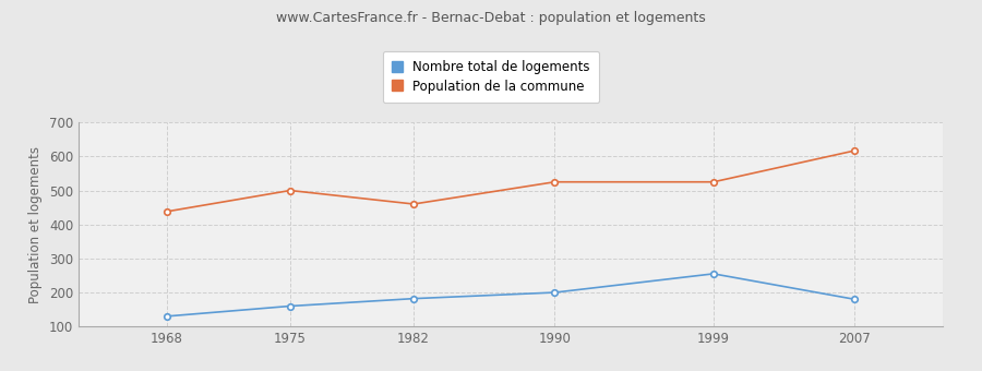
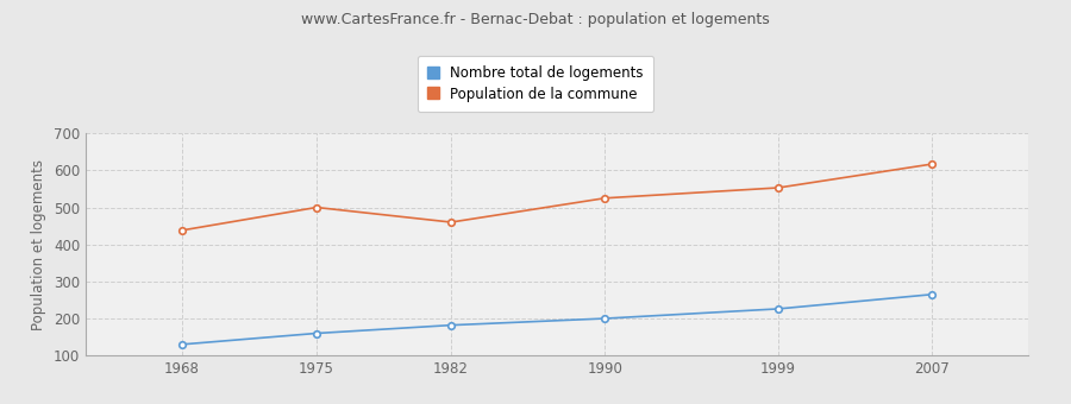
Nombre total de logements/1999: 255 -> 226
Population de la commune/1999: 525 -> 553
Nombre total de logements/2007: 180 -> 265
